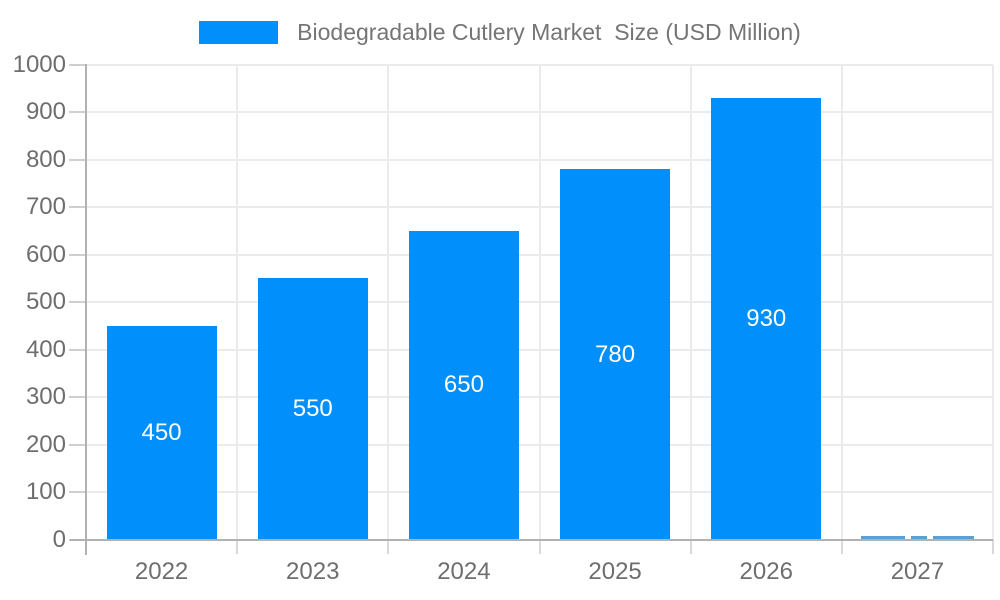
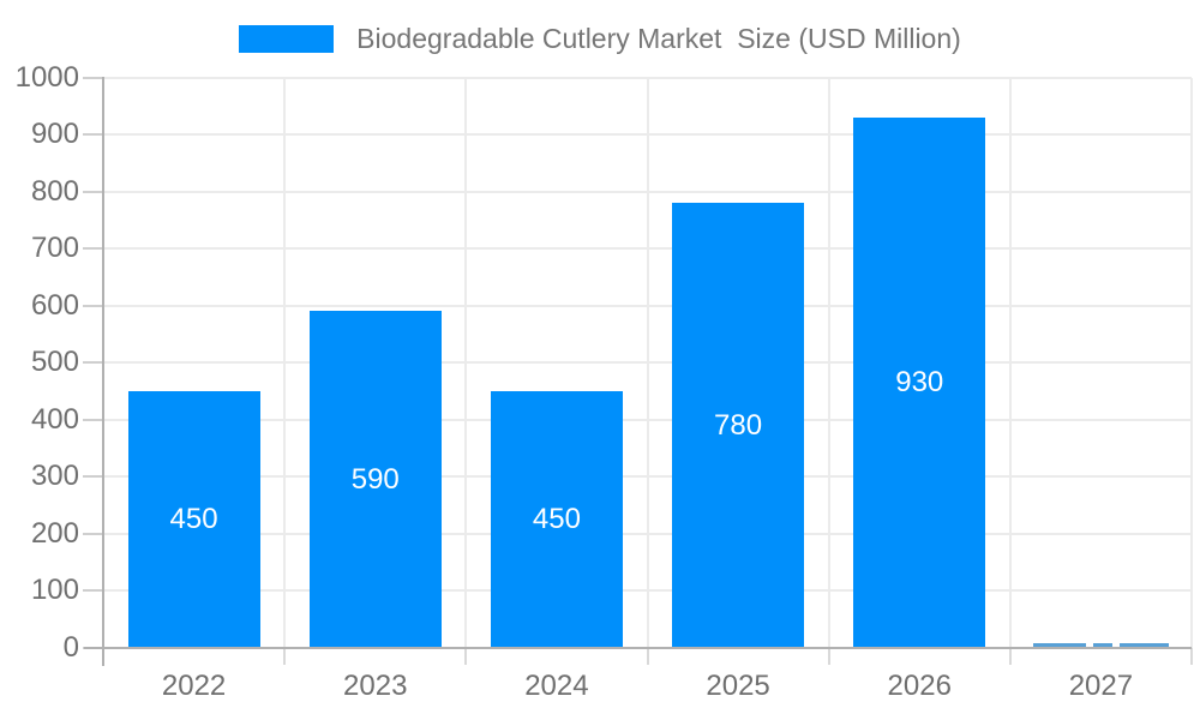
2023: 550 -> 590
2024: 650 -> 450
